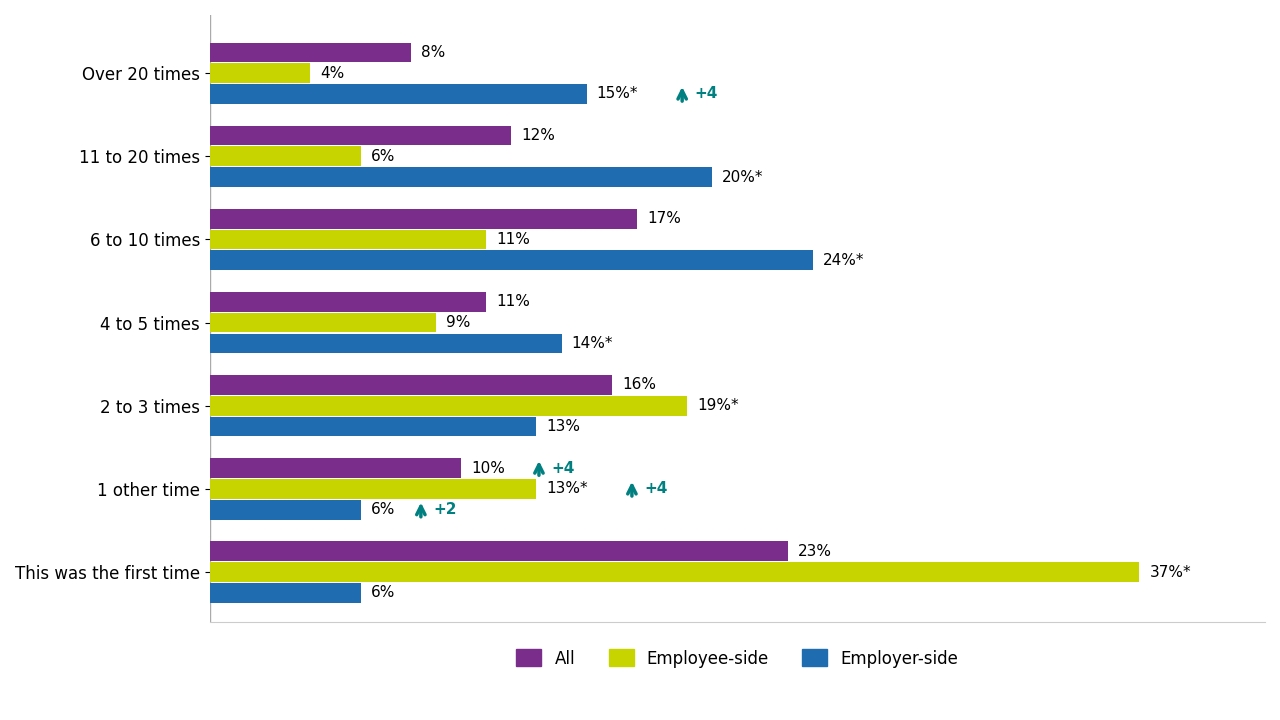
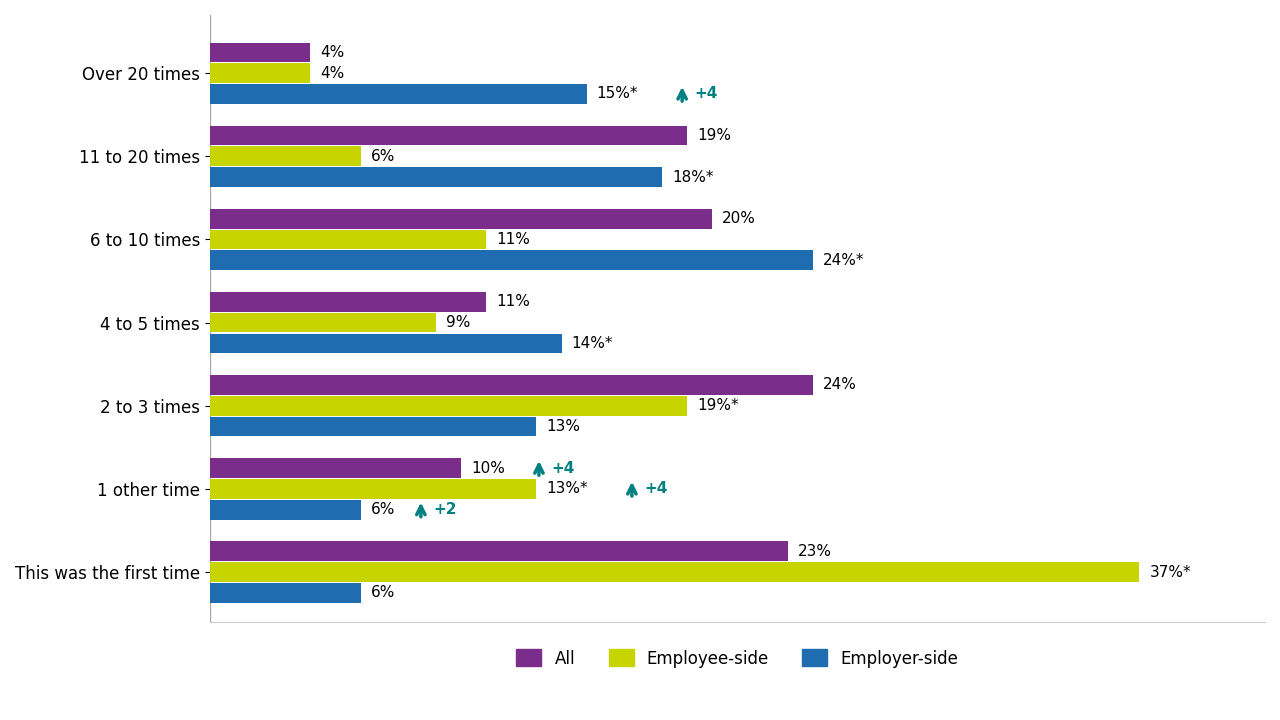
All/Over 20 times: 8% -> 4%
All/11 to 20 times: 12% -> 19%
Employer-side/11 to 20 times: 20%* -> 18%*
All/6 to 10 times: 17% -> 20%
All/2 to 3 times: 16% -> 24%
